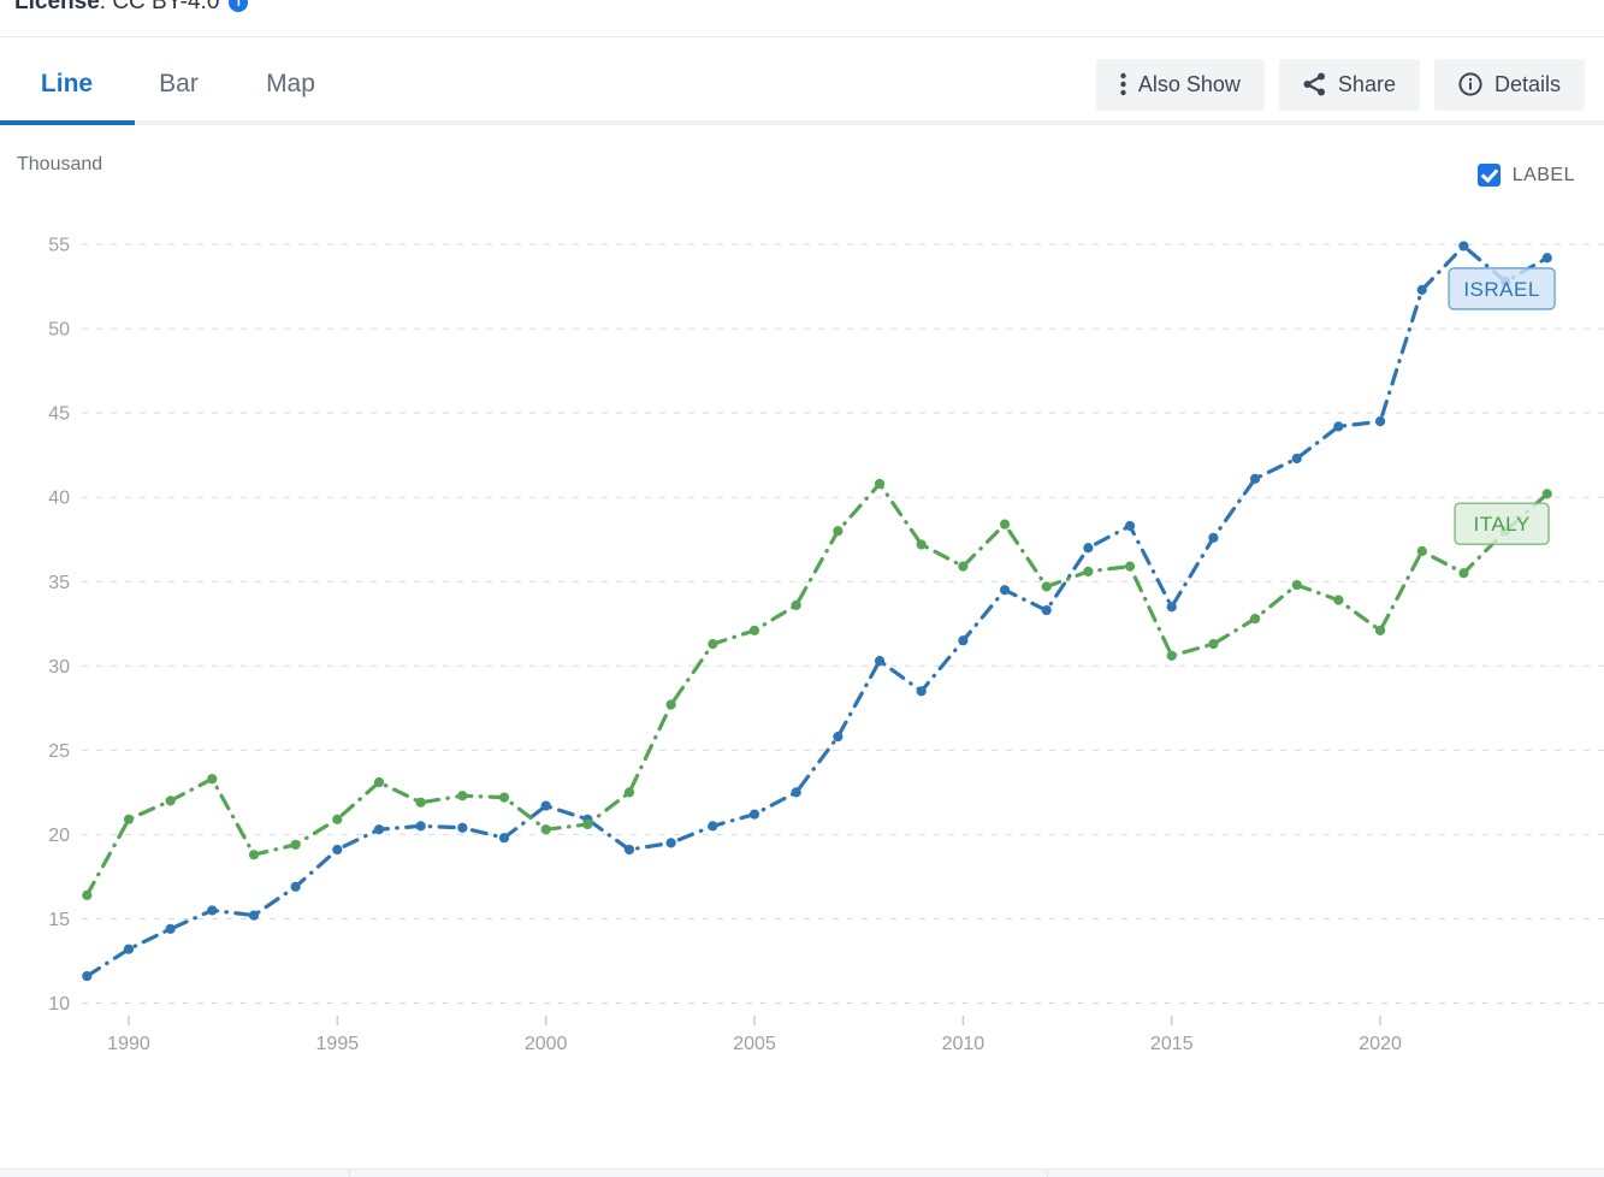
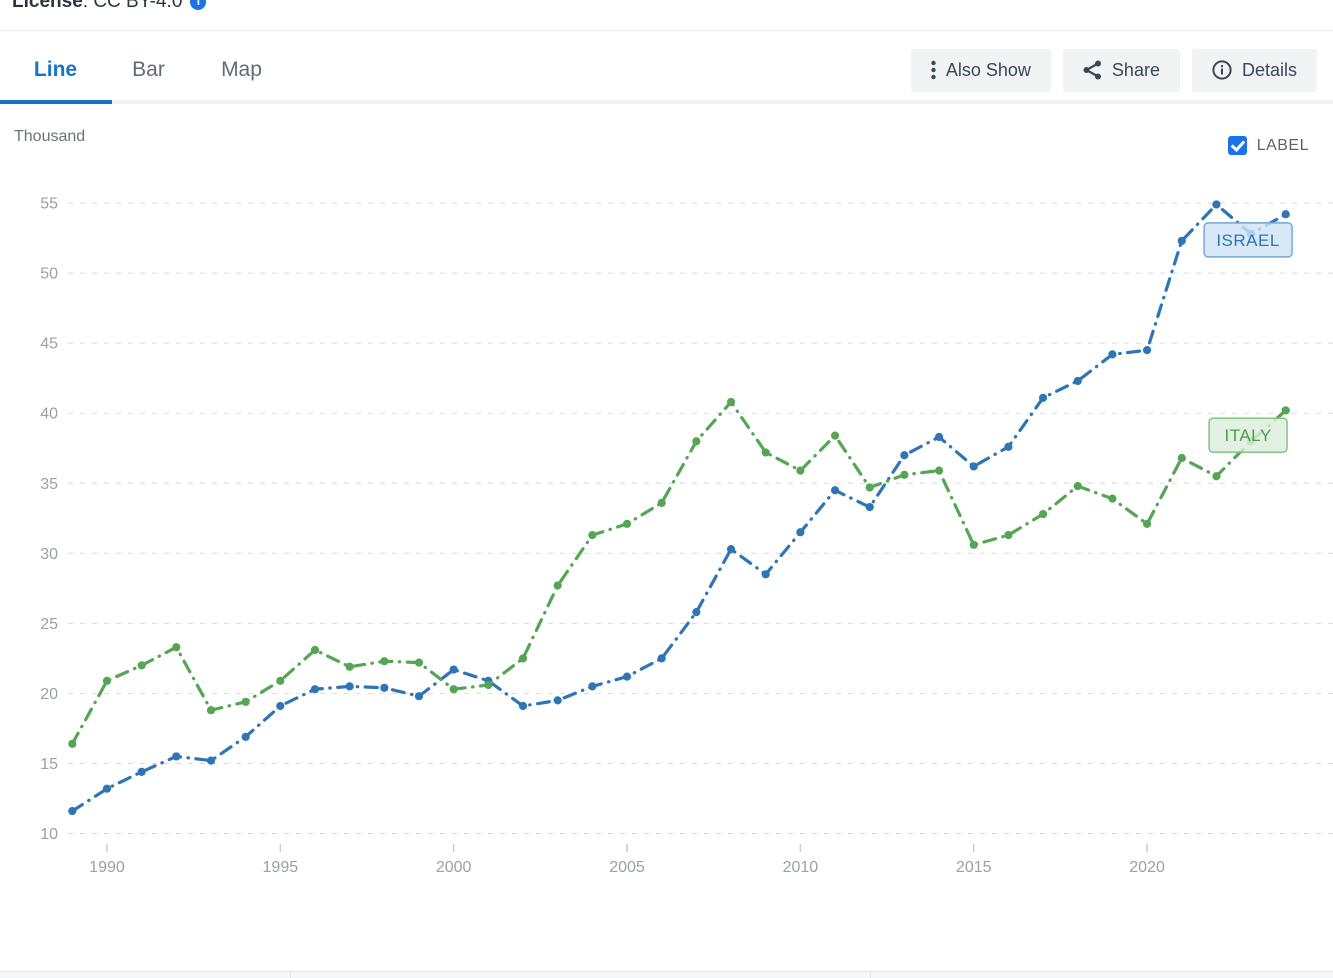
ISRAEL/2015: 33.5 -> 36.2
